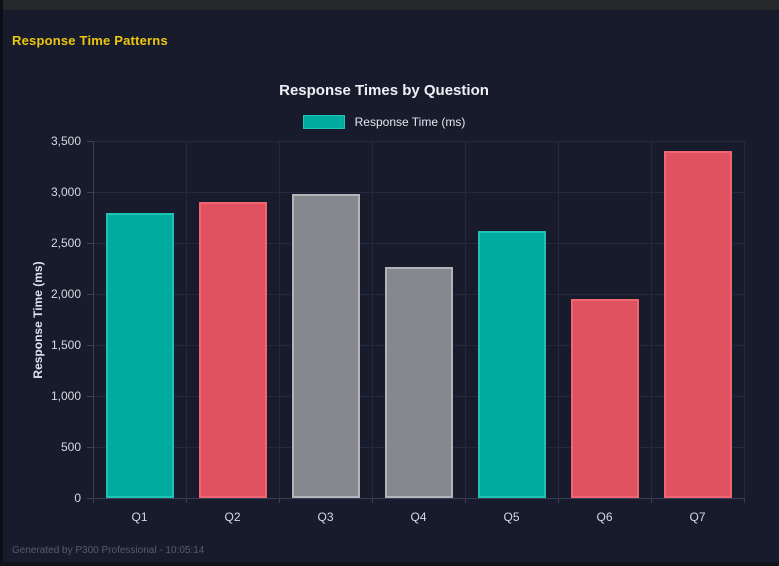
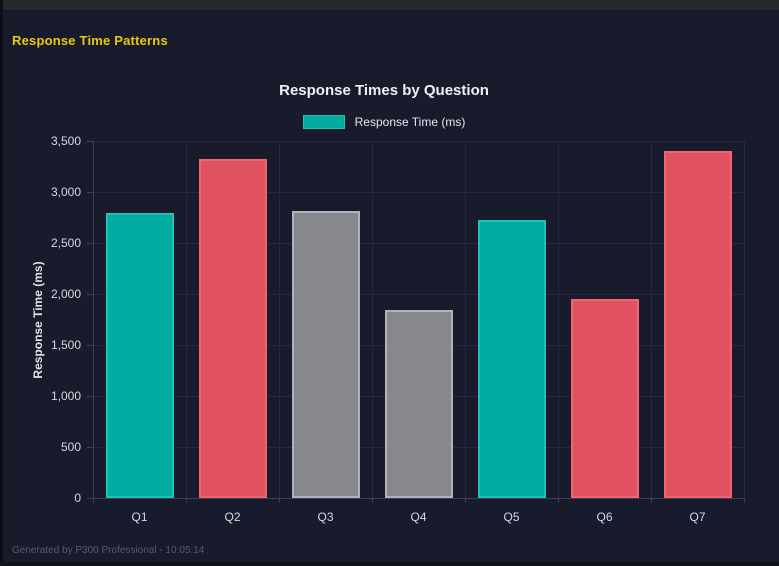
Q2: 2900 -> 3320
Q3: 2980 -> 2820
Q4: 2260 -> 1840
Q5: 2620 -> 2720
